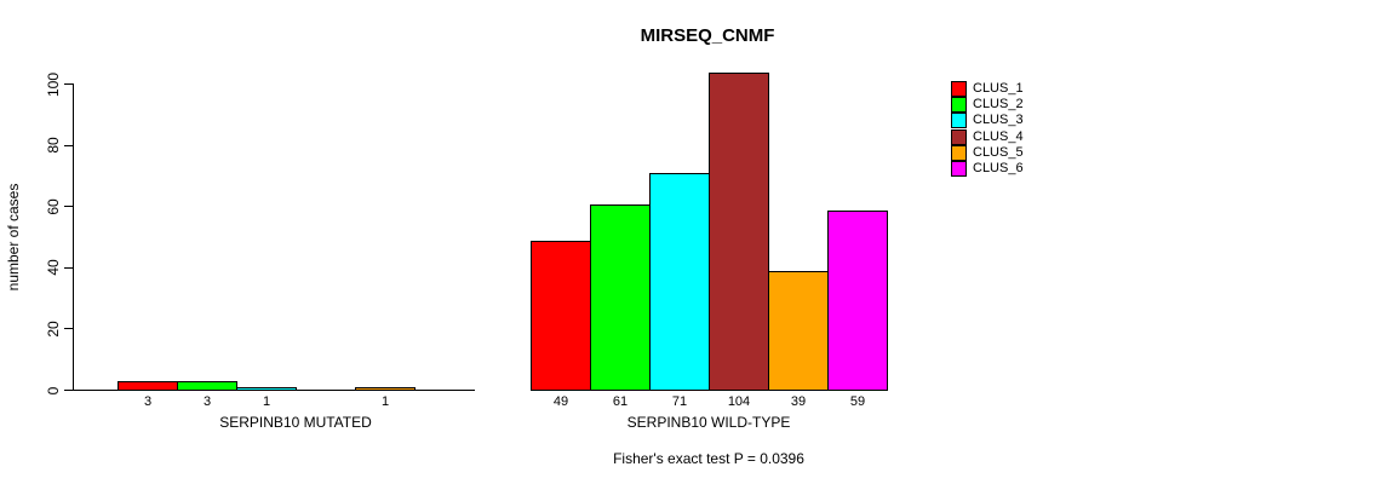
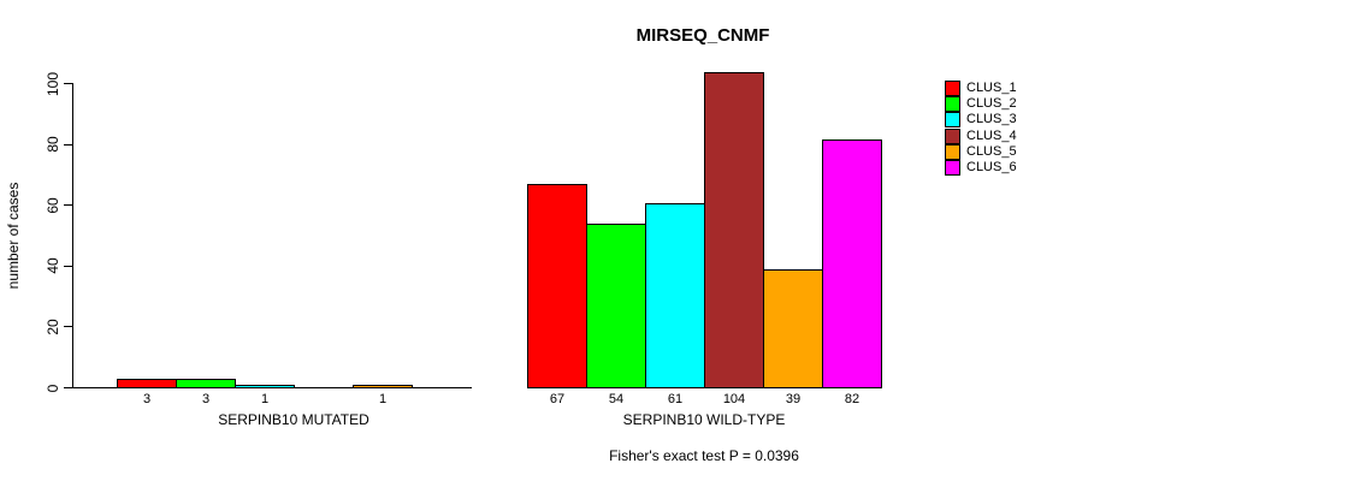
CLUS_1/SERPINB10 WILD-TYPE: 49 -> 67
CLUS_2/SERPINB10 WILD-TYPE: 61 -> 54
CLUS_3/SERPINB10 WILD-TYPE: 71 -> 61
CLUS_6/SERPINB10 WILD-TYPE: 59 -> 82
